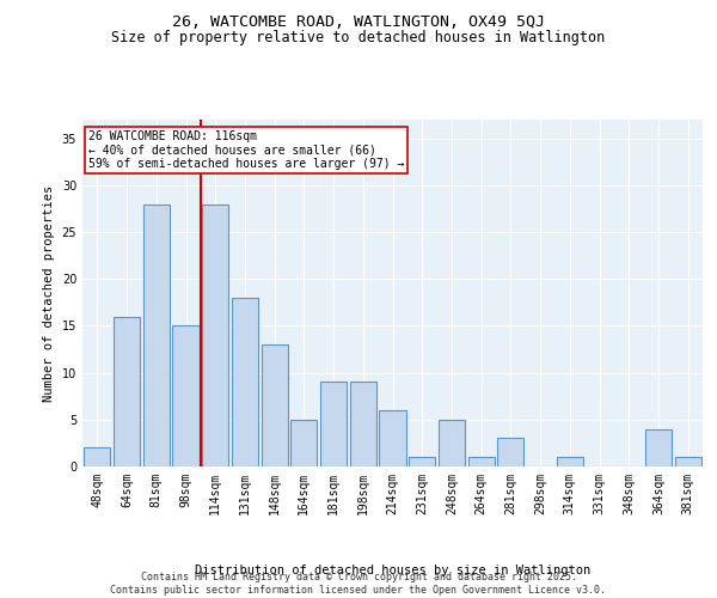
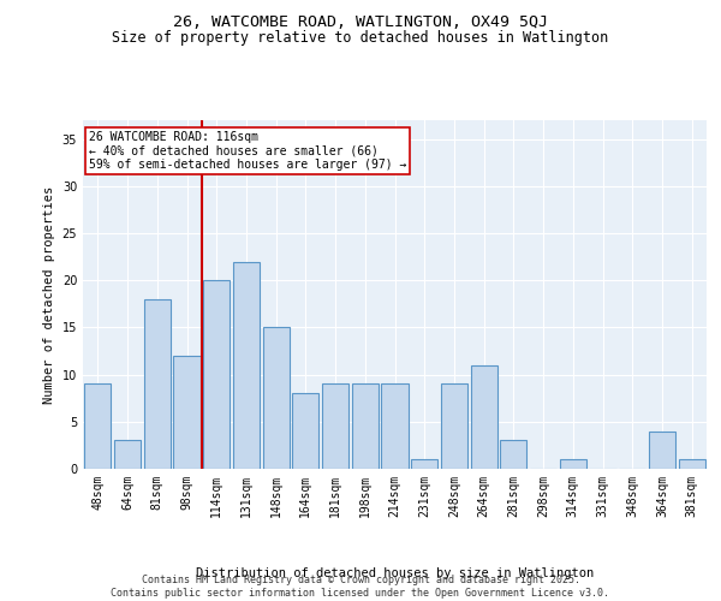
48sqm: 2 -> 9
64sqm: 16 -> 3
81sqm: 28 -> 18
98sqm: 15 -> 12
114sqm: 28 -> 20
131sqm: 18 -> 22
148sqm: 13 -> 15
164sqm: 5 -> 8
214sqm: 6 -> 9
248sqm: 5 -> 9
264sqm: 1 -> 11
